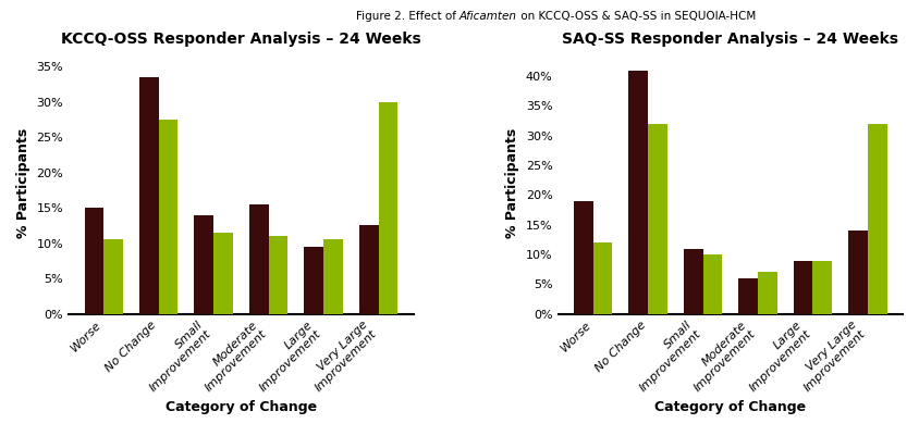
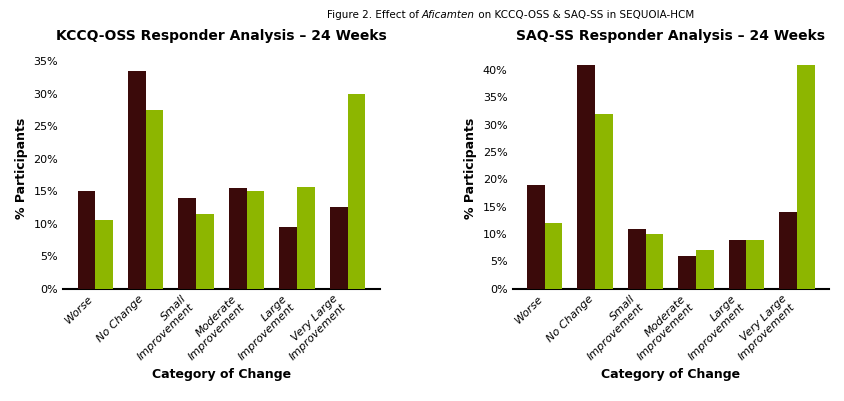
KCCQ-OSS Responder Analysis – 24 Weeks/Aficamten/Moderate Improvement: 11.0% -> 15.0%
KCCQ-OSS Responder Analysis – 24 Weeks/Aficamten/Large Improvement: 10.5% -> 15.6%
SAQ-SS Responder Analysis – 24 Weeks/Aficamten/Very Large Improvement: 32% -> 41%
